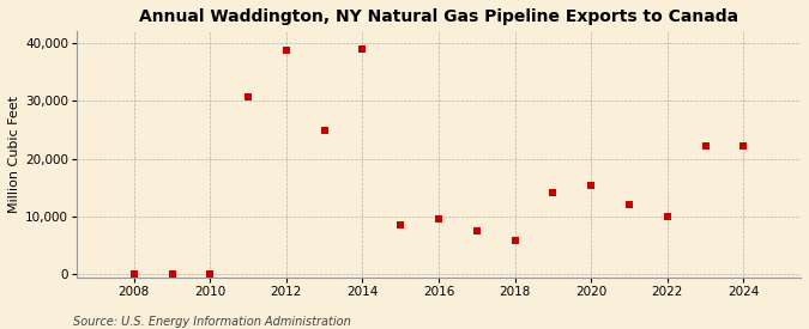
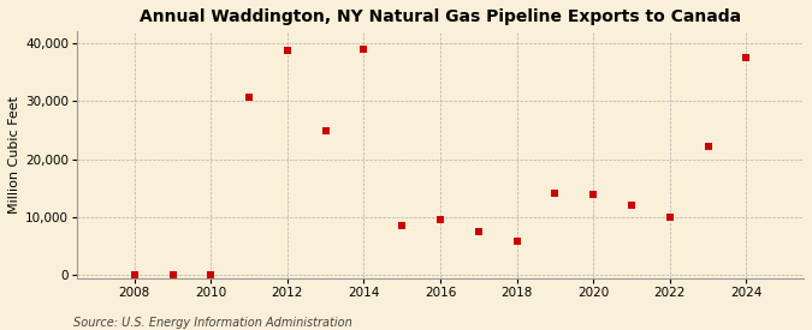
2020: 15,400 -> 14,000
2024: 22,200 -> 37,500
